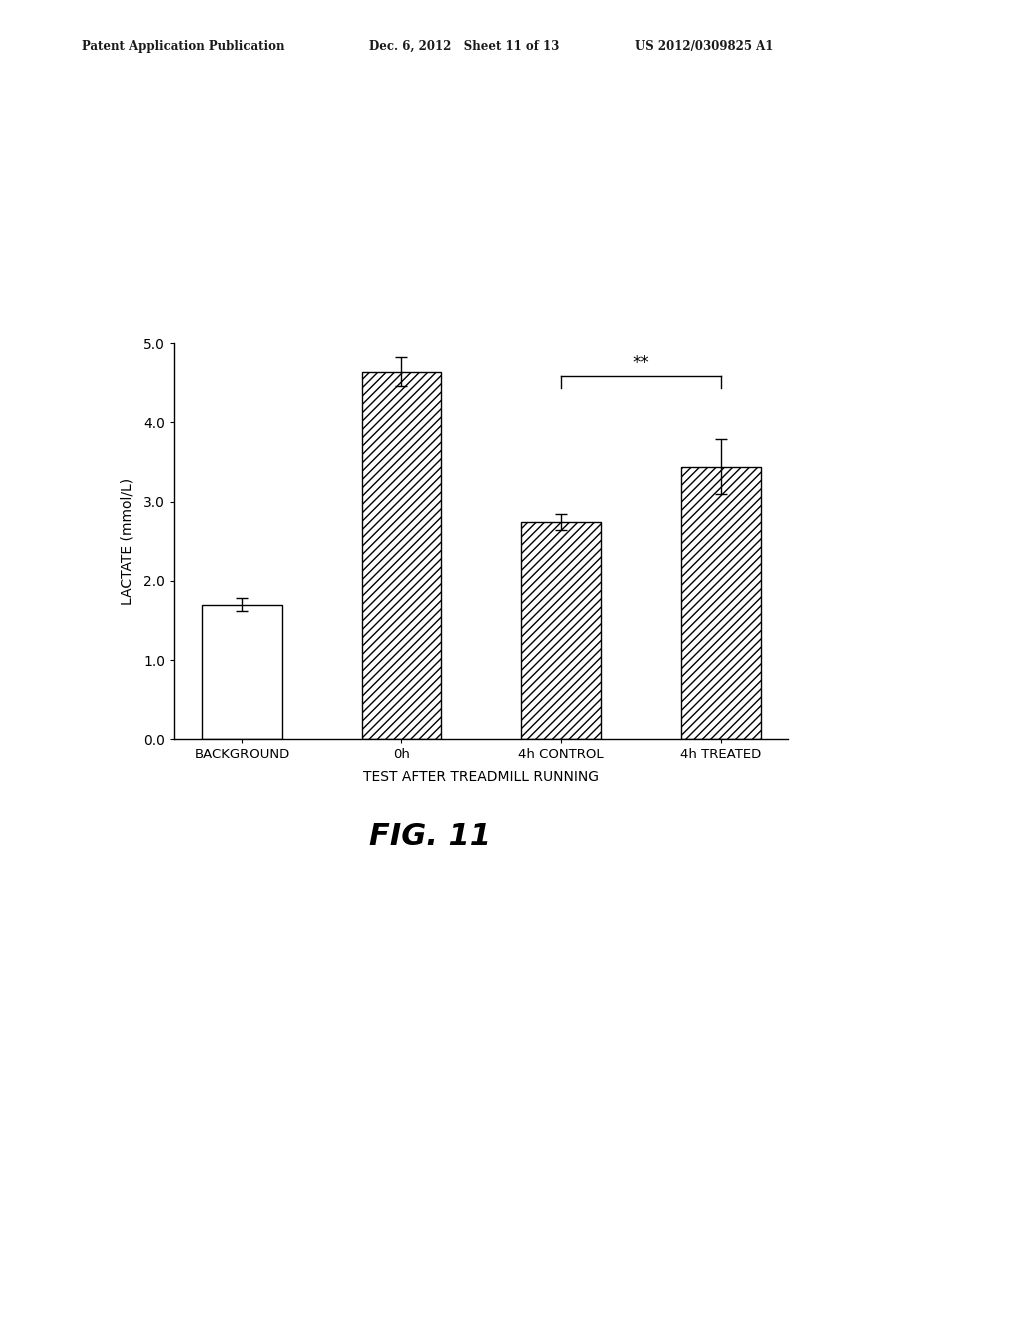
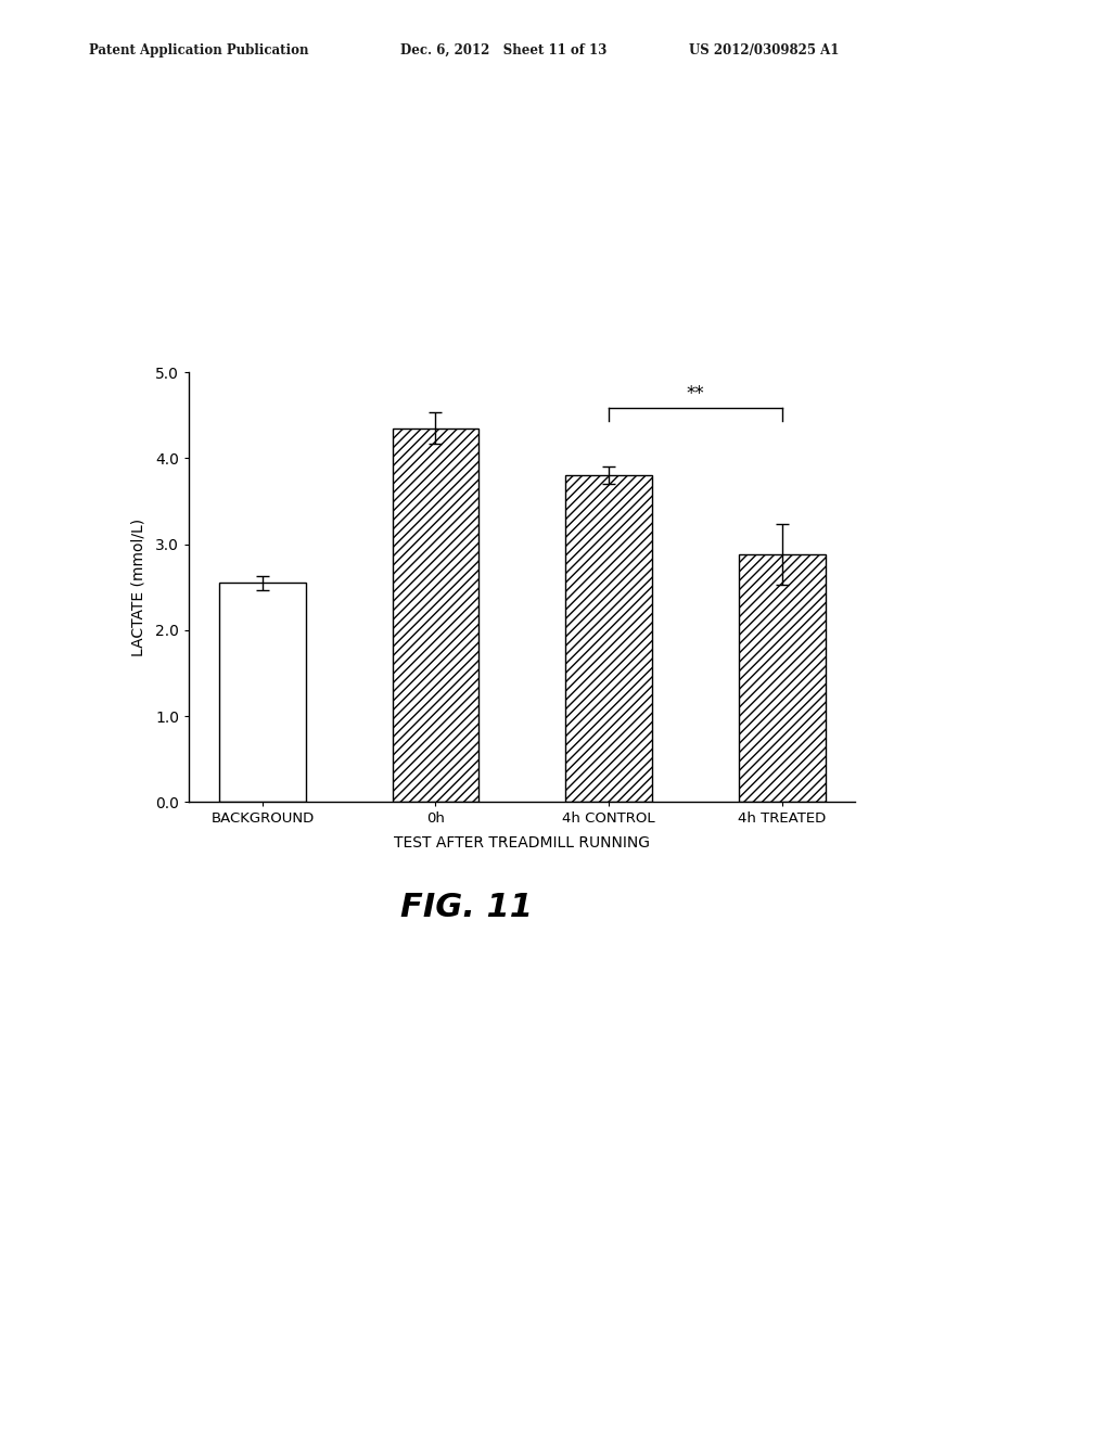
BACKGROUND: 1.70 -> 2.55
0h: 4.64 -> 4.35
4h CONTROL: 2.74 -> 3.80
4h TREATED: 3.44 -> 2.88
